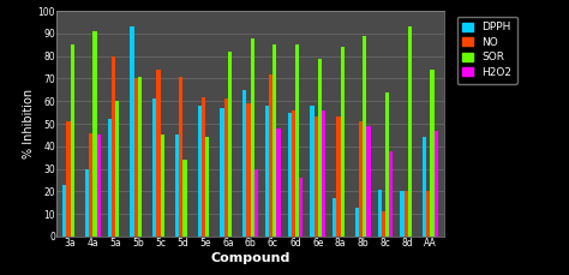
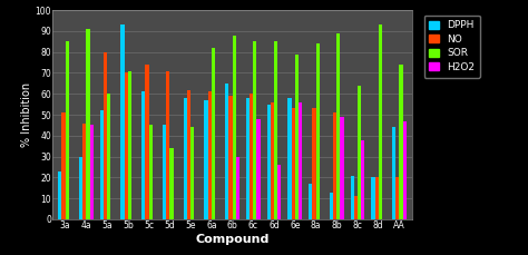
NO/6c: 72 -> 60
